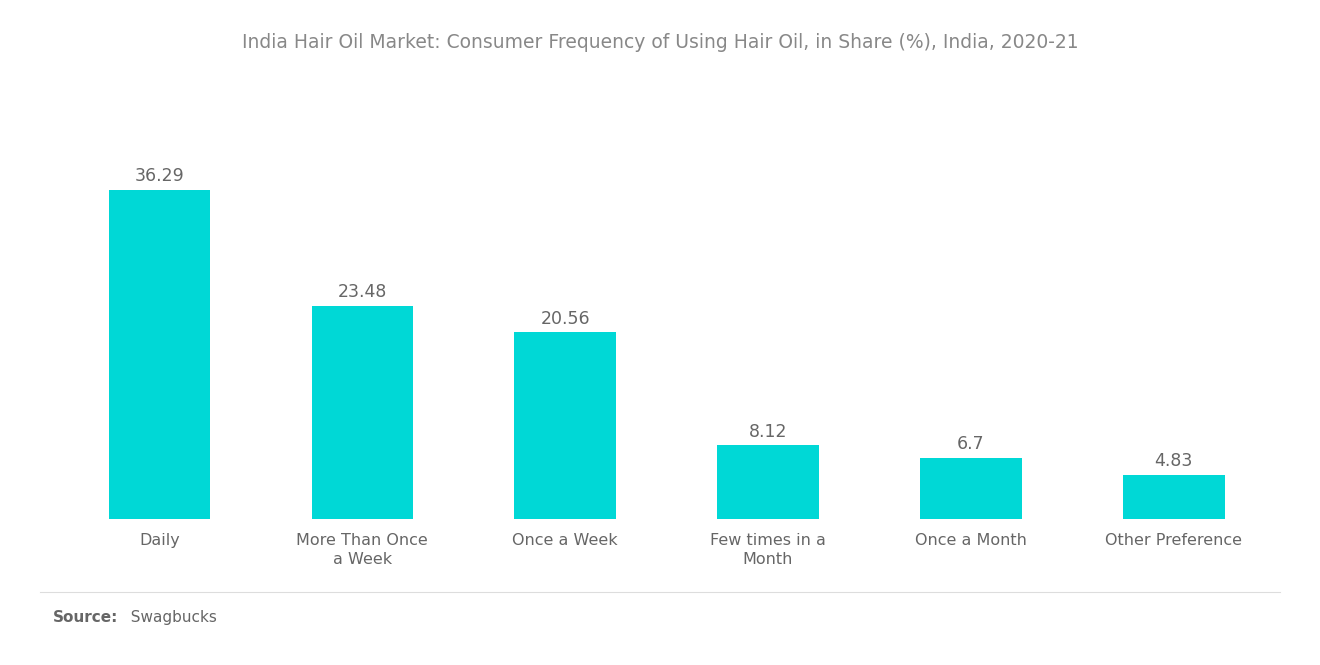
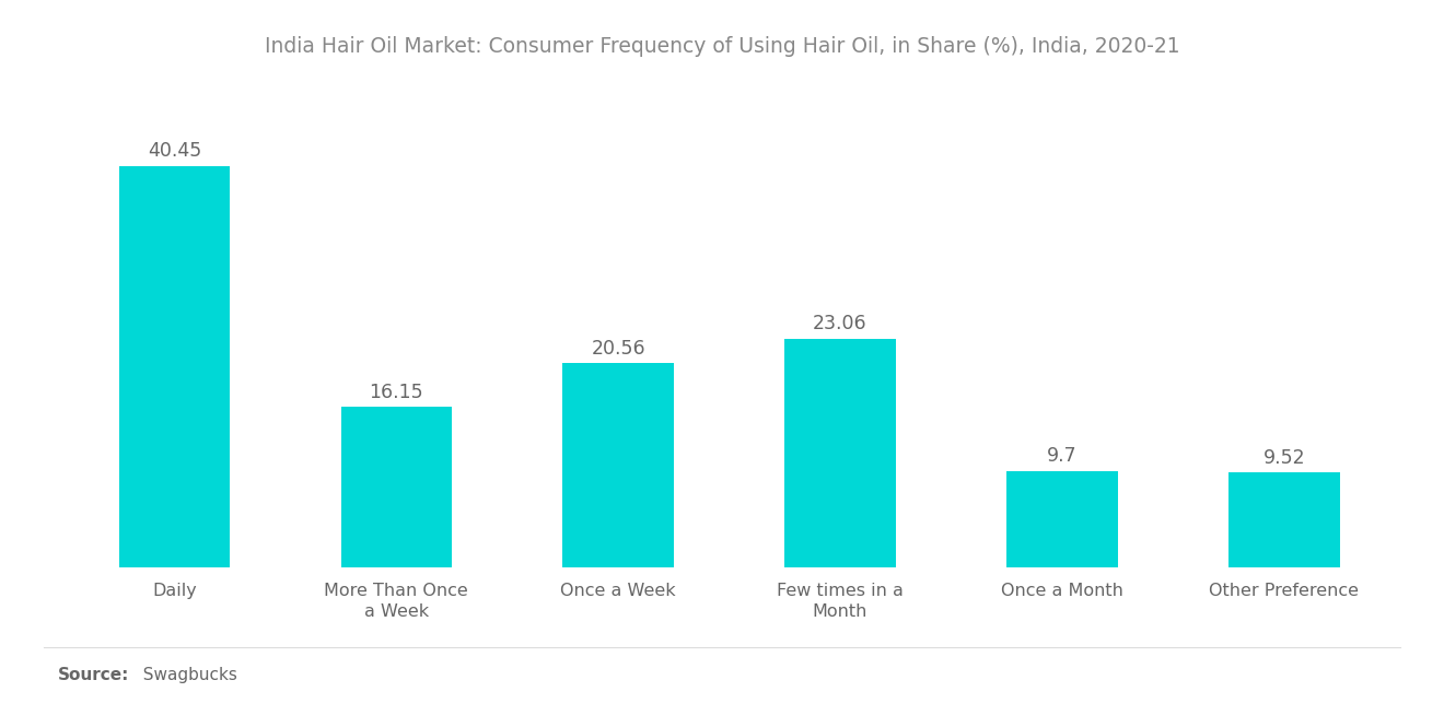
Daily: 36.29 -> 40.45
More Than Once a Week: 23.48 -> 16.15
Few times in a Month: 8.12 -> 23.06
Once a Month: 6.7 -> 9.7
Other Preference: 4.83 -> 9.52
